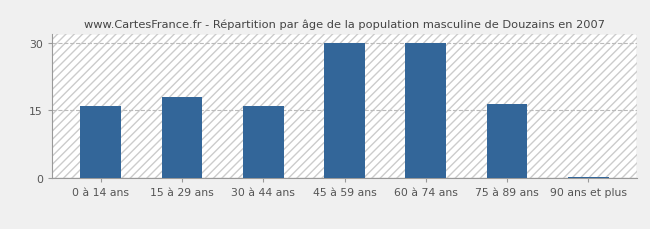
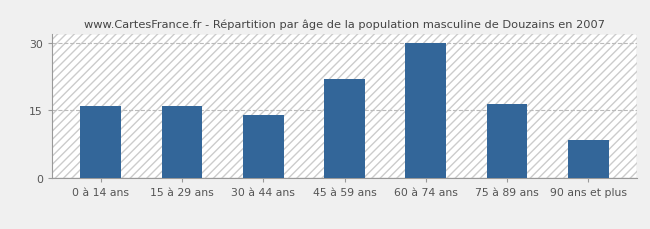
15 à 29 ans: 18.0 -> 16.0
30 à 44 ans: 16.0 -> 14.0
45 à 59 ans: 30.0 -> 22.0
90 ans et plus: 0.3 -> 8.5
